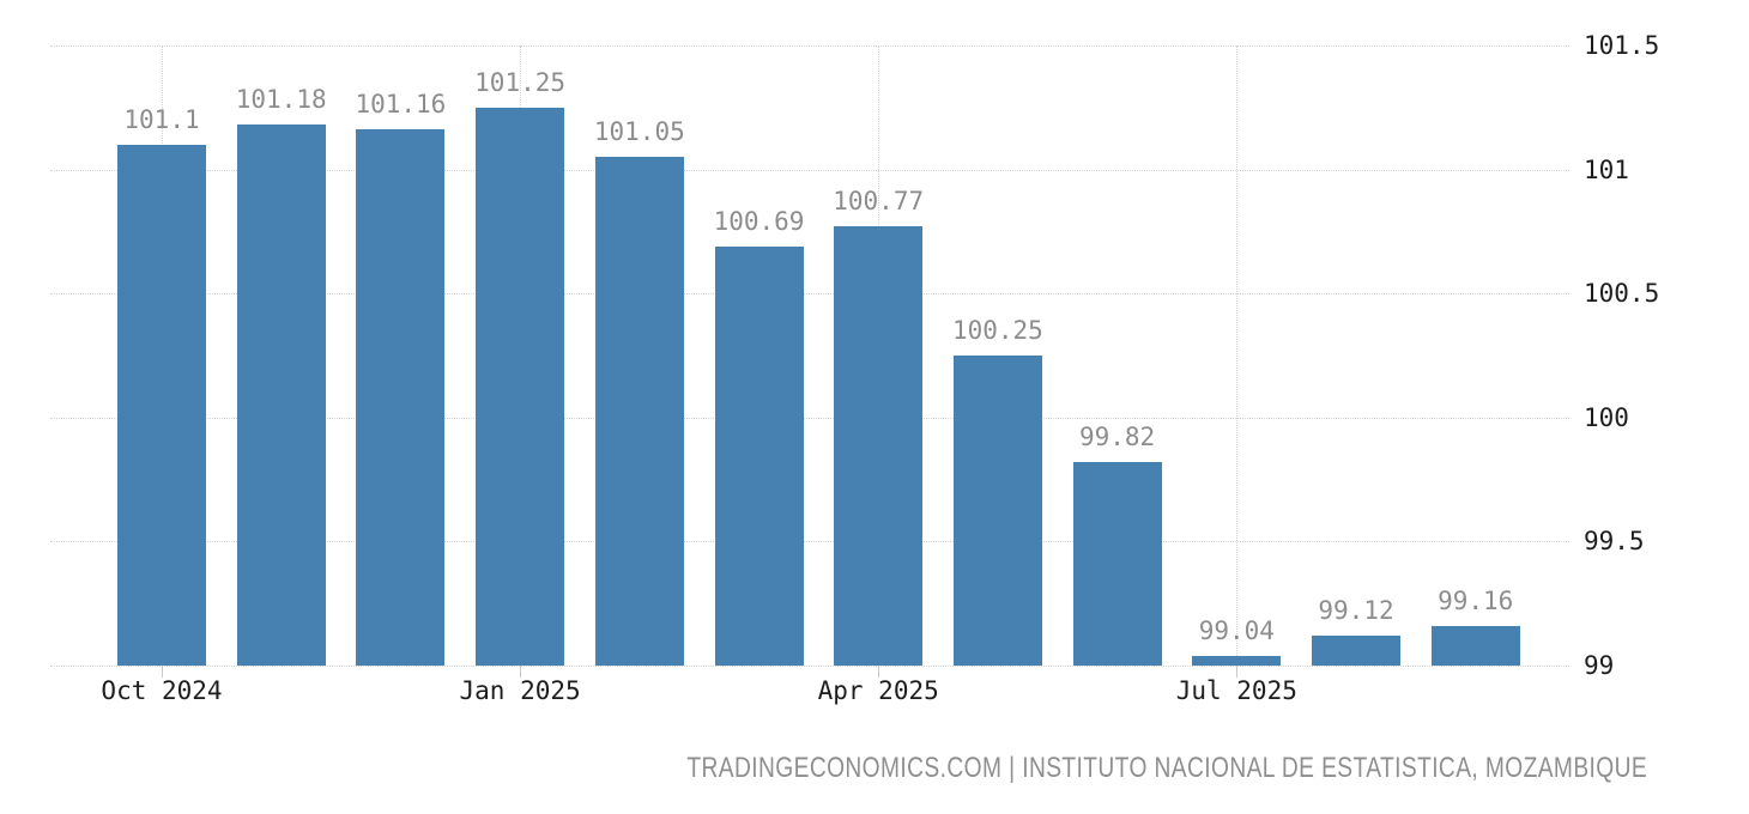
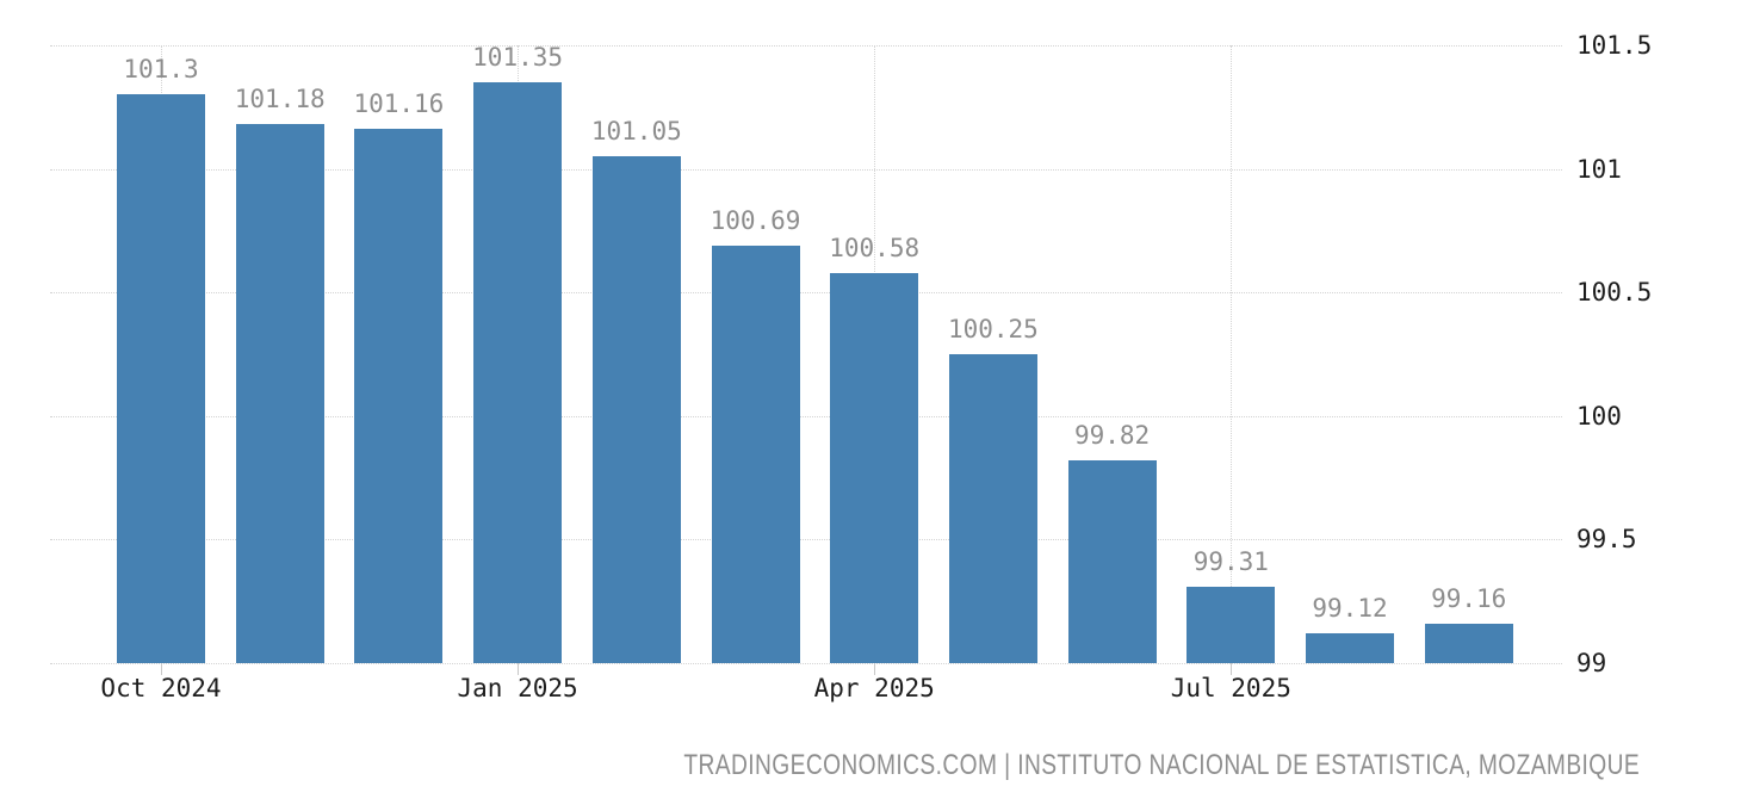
Oct 2024: 101.1 -> 101.3
Jan 2025: 101.25 -> 101.35
Apr 2025: 100.77 -> 100.58
Jul 2025: 99.04 -> 99.31
